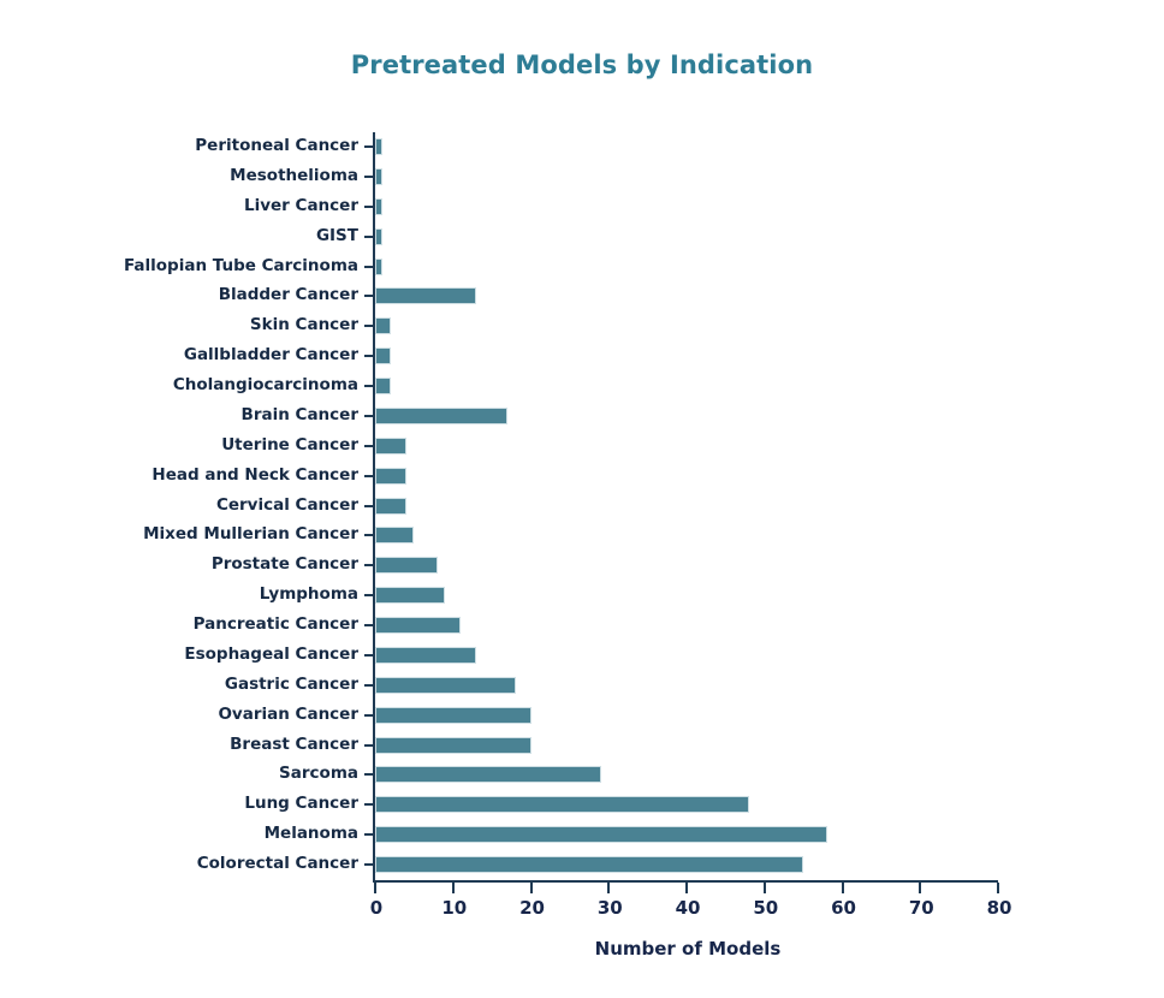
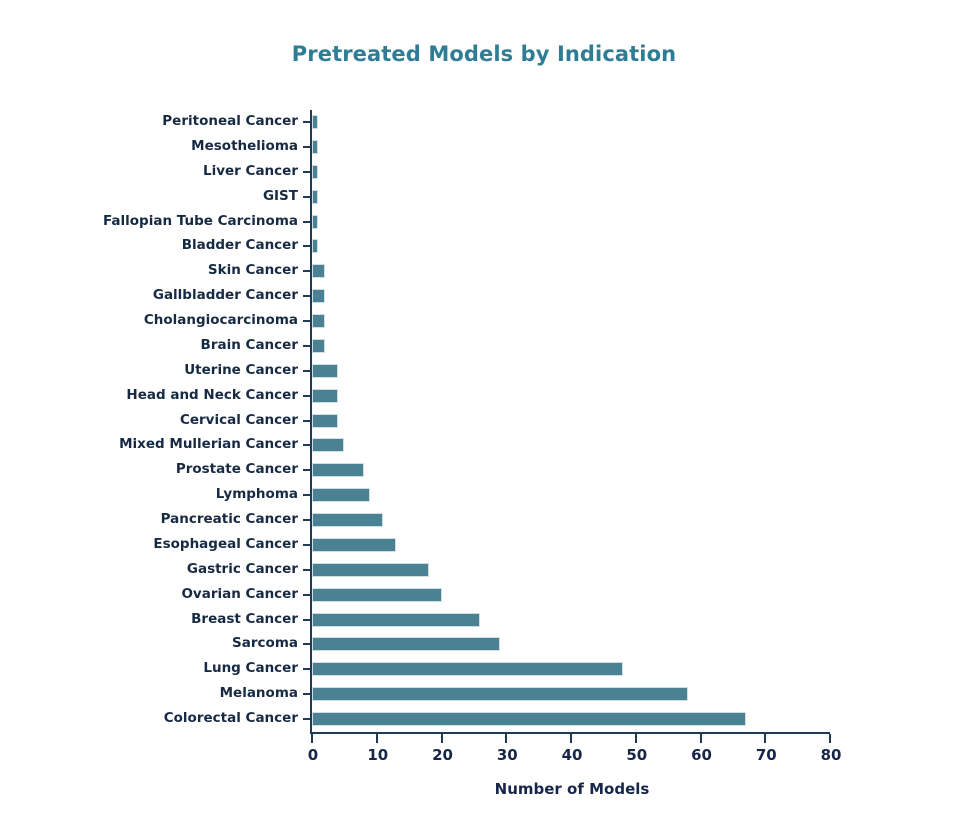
Bladder Cancer: 13 -> 1
Brain Cancer: 17 -> 2
Breast Cancer: 20 -> 26
Colorectal Cancer: 55 -> 67
